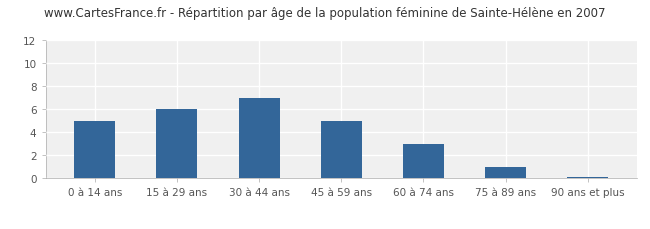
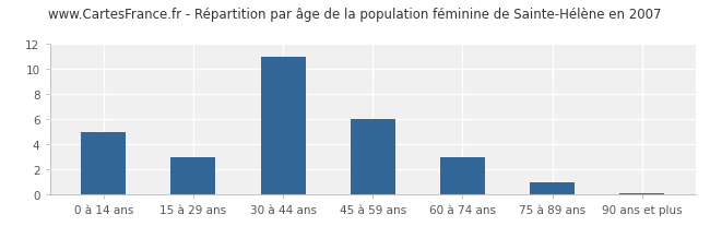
15 à 29 ans: 6.0 -> 3.0
30 à 44 ans: 7.0 -> 11.0
45 à 59 ans: 5.0 -> 6.0
